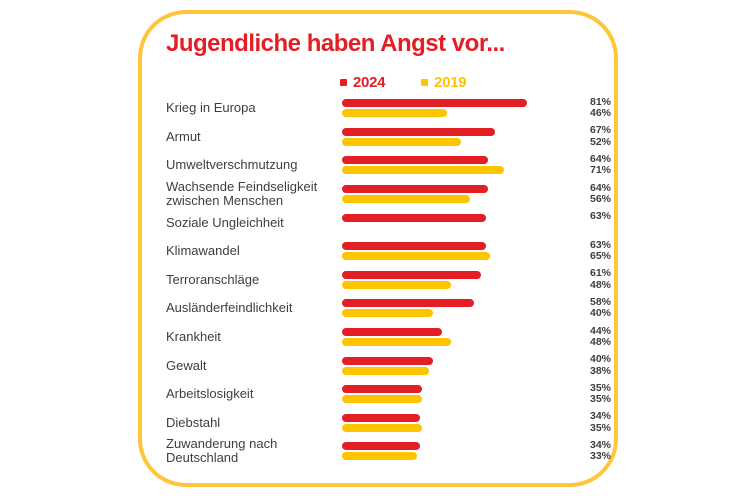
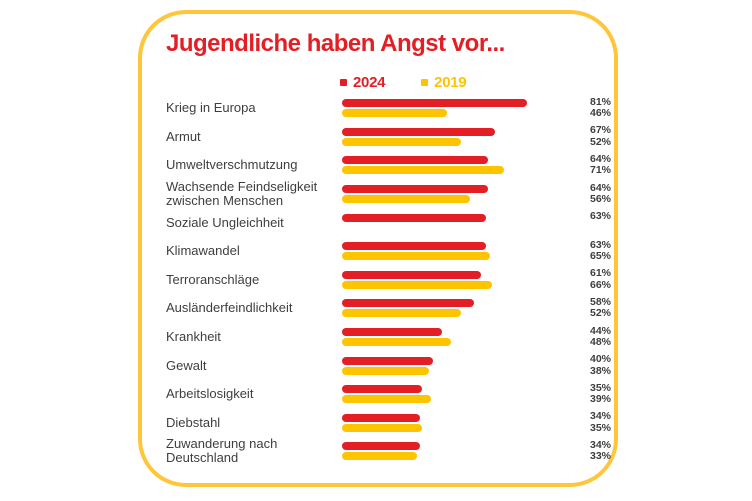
2019/Terroranschläge: 48% -> 66%
2019/Ausländerfeindlichkeit: 40% -> 52%
2019/Arbeitslosigkeit: 35% -> 39%
